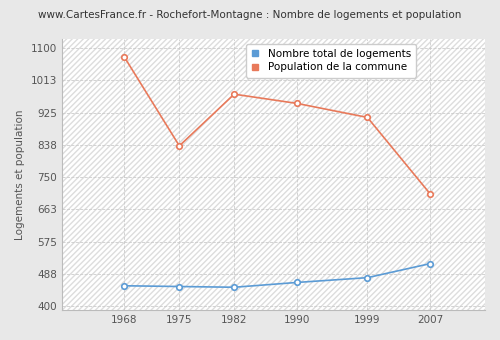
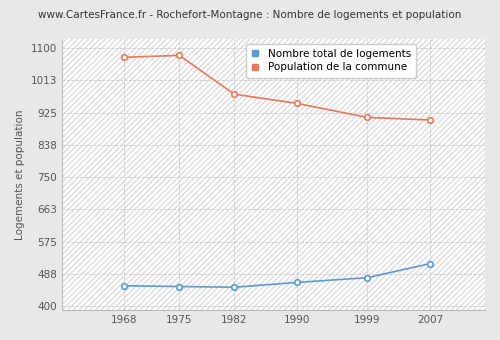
Population de la commune/1975: 835 -> 1080
Population de la commune/2007: 705 -> 905
